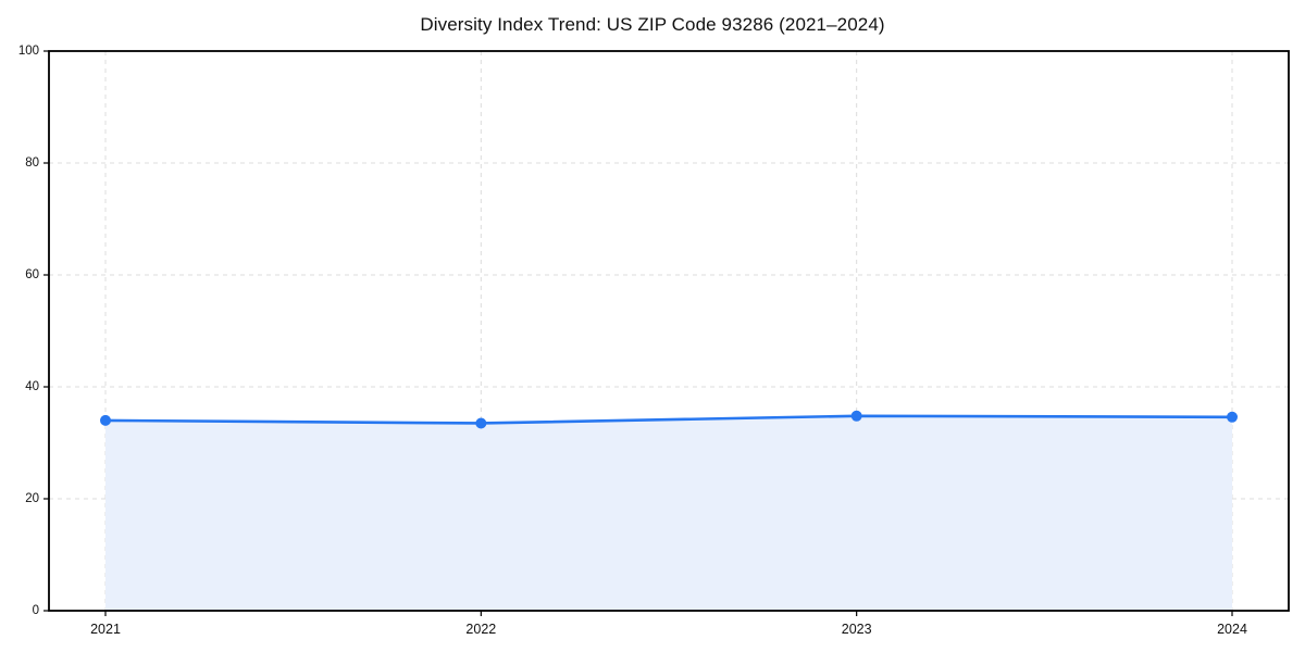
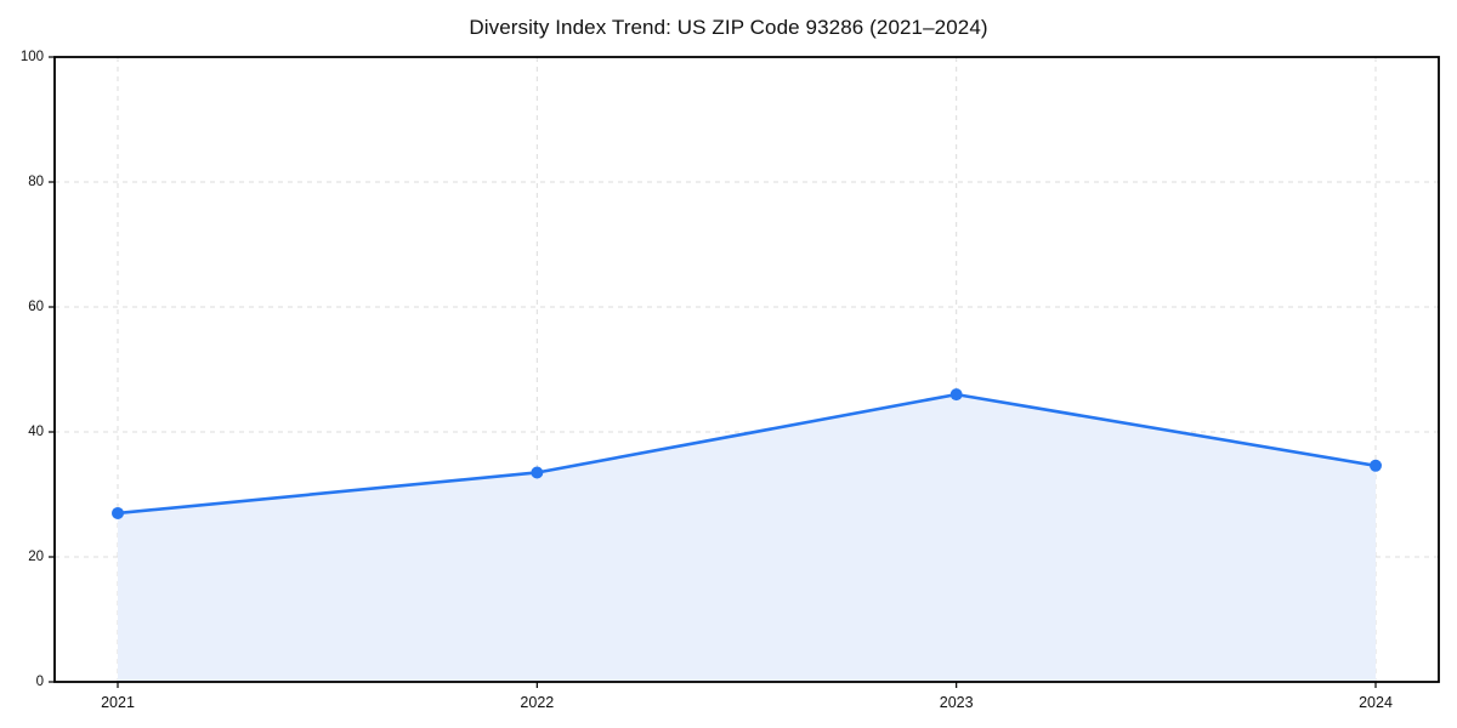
2021: 34 -> 27
2023: 35 -> 46
